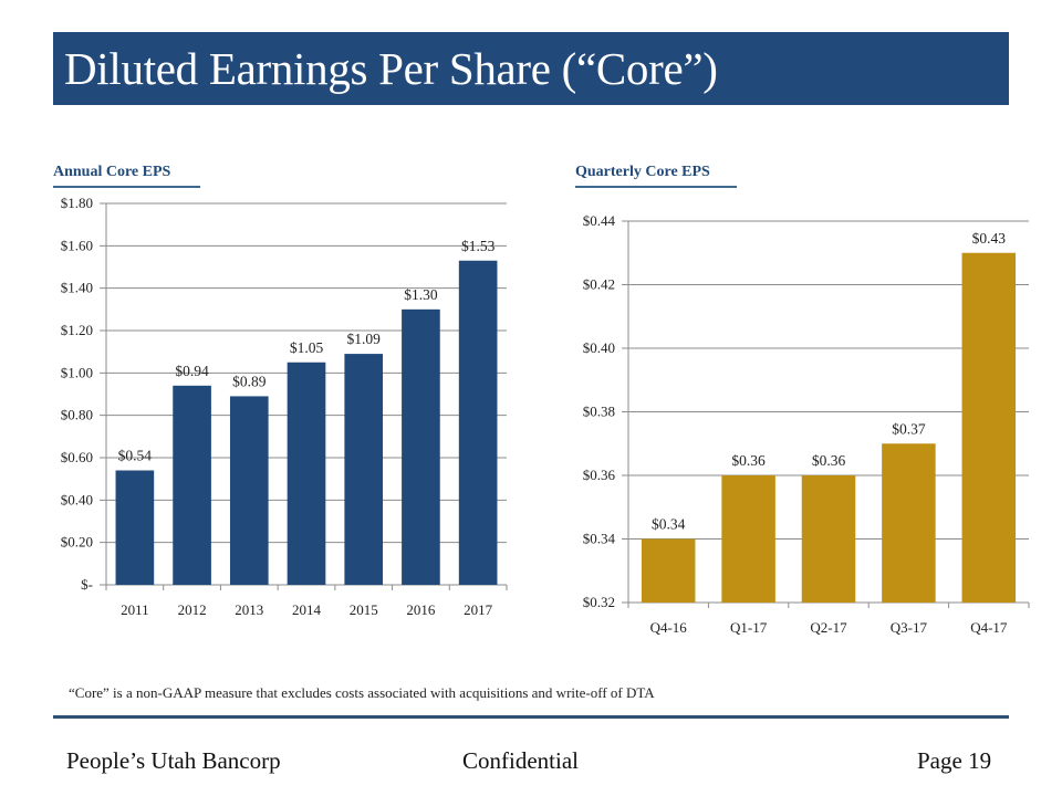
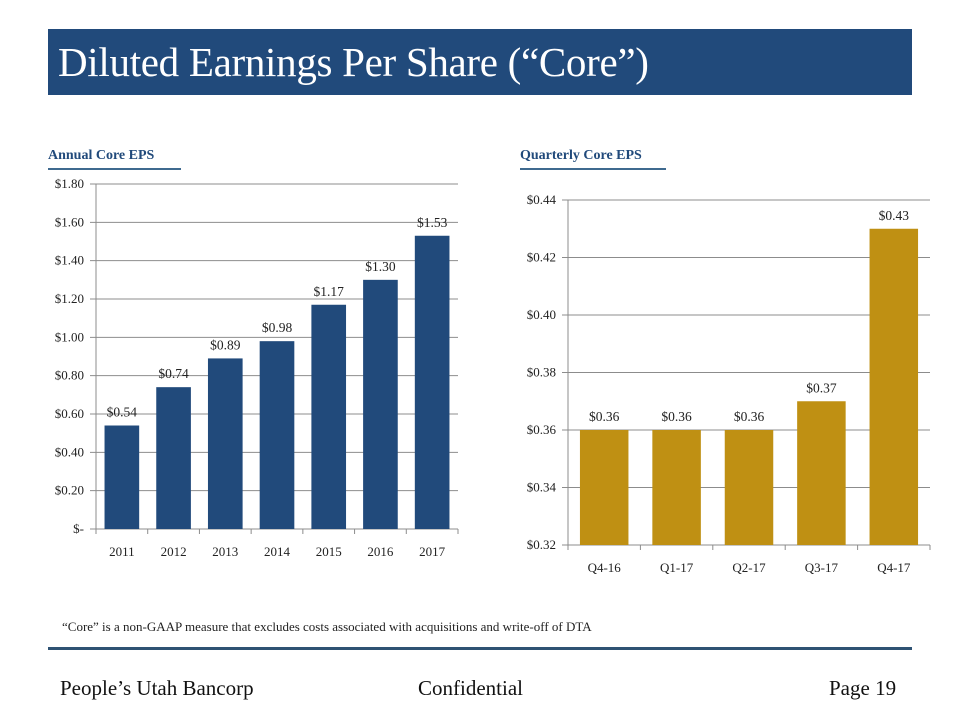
Annual Core EPS/2012: $0.94 -> $0.74
Annual Core EPS/2014: $1.05 -> $0.98
Annual Core EPS/2015: $1.09 -> $1.17
Quarterly Core EPS/Q4-16: $0.34 -> $0.36
